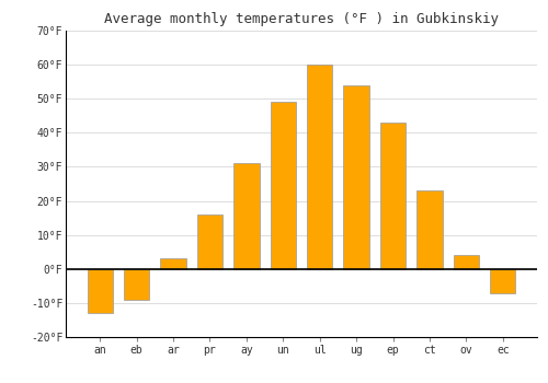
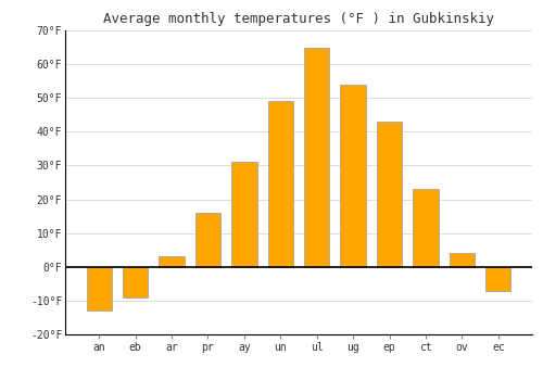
ul: 60°F -> 65°F
